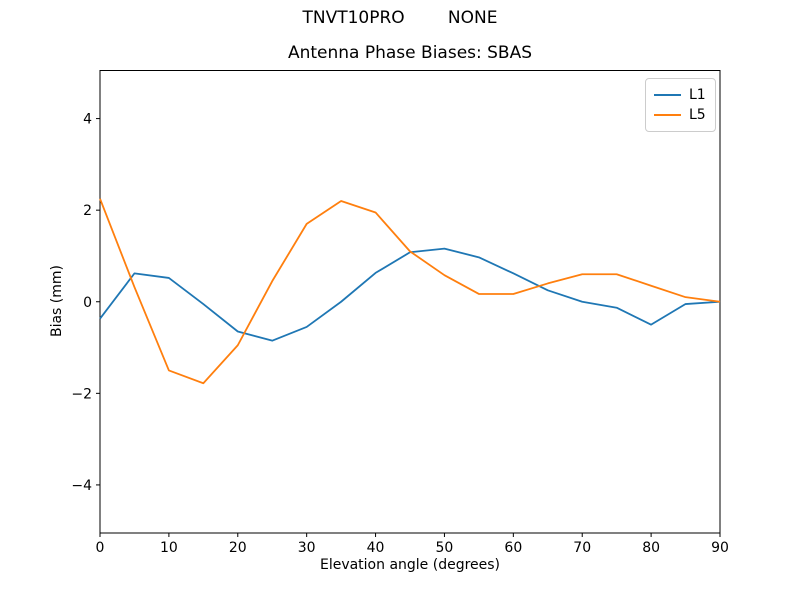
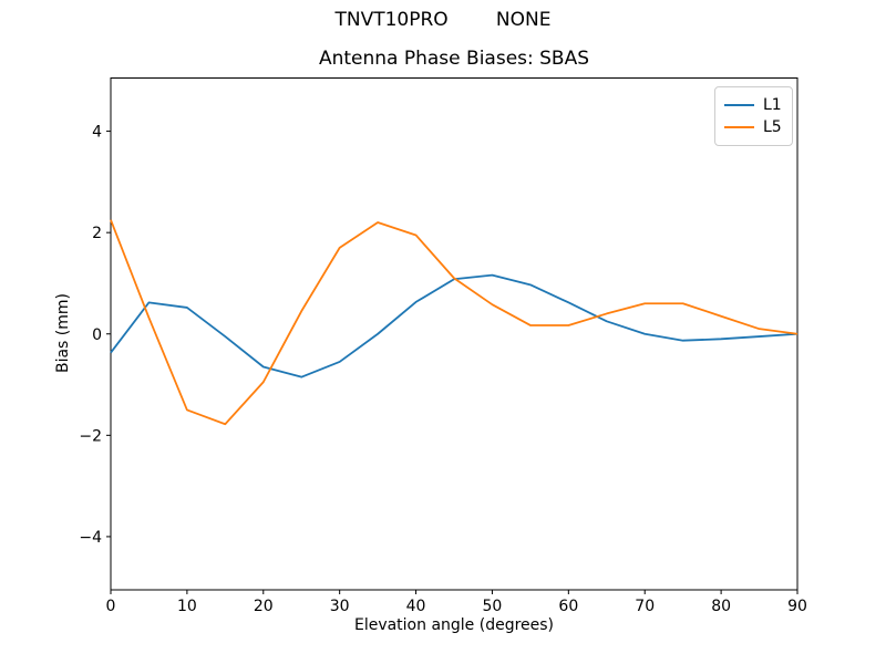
L1/80: -0.5 -> -0.1
